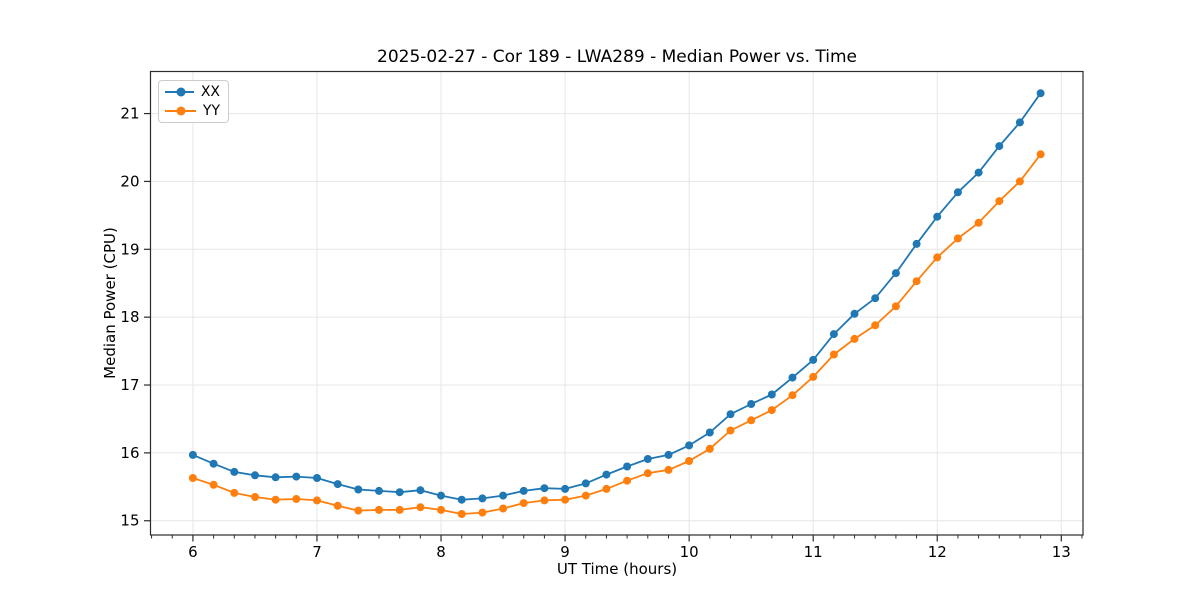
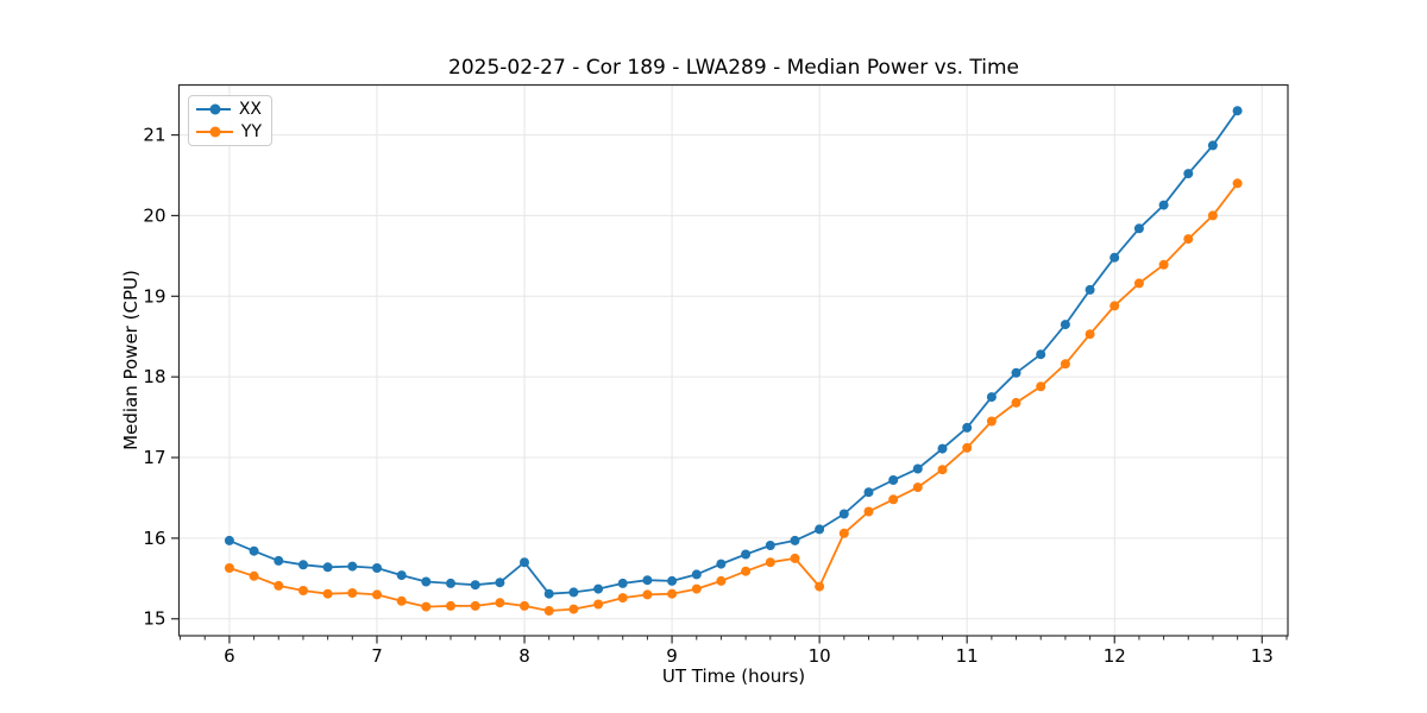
XX/8: 15.4 -> 15.7
YY/10: 15.9 -> 15.4
